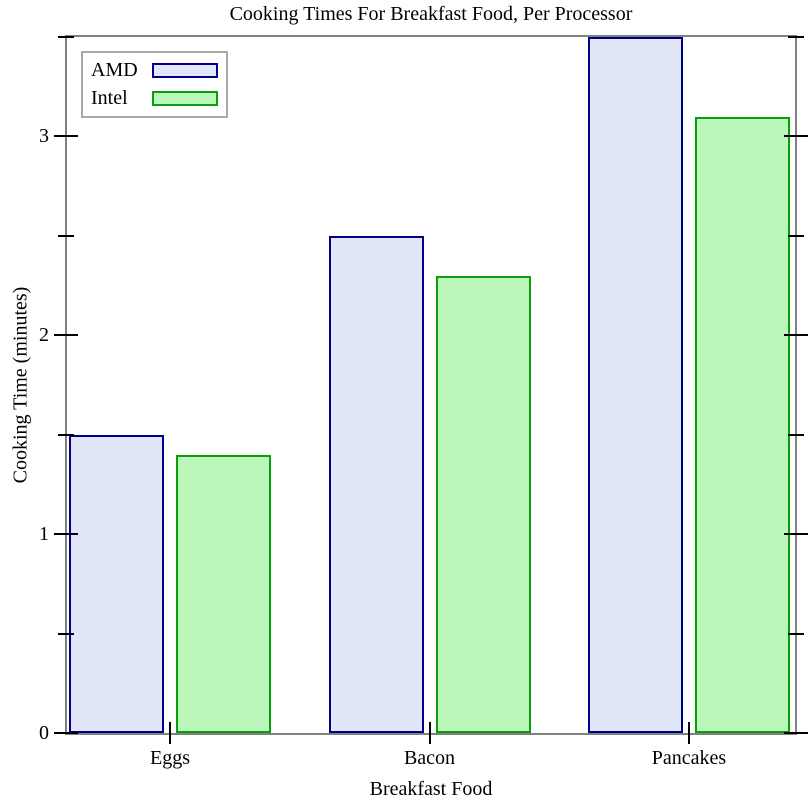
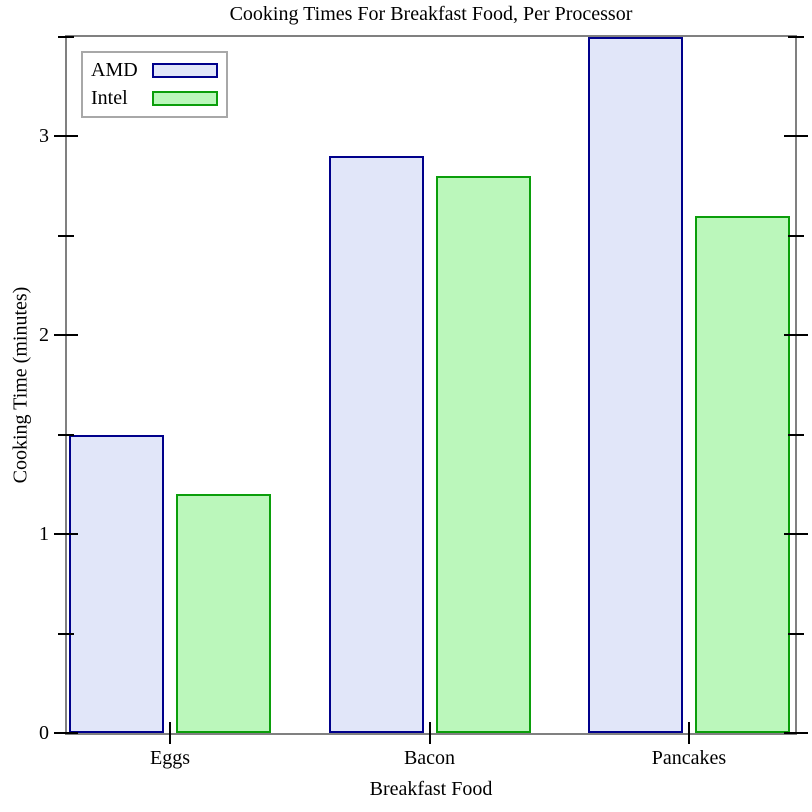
Intel/Eggs: 1.4 -> 1.2
AMD/Bacon: 2.5 -> 2.9
Intel/Bacon: 2.3 -> 2.8
Intel/Pancakes: 3.1 -> 2.6
